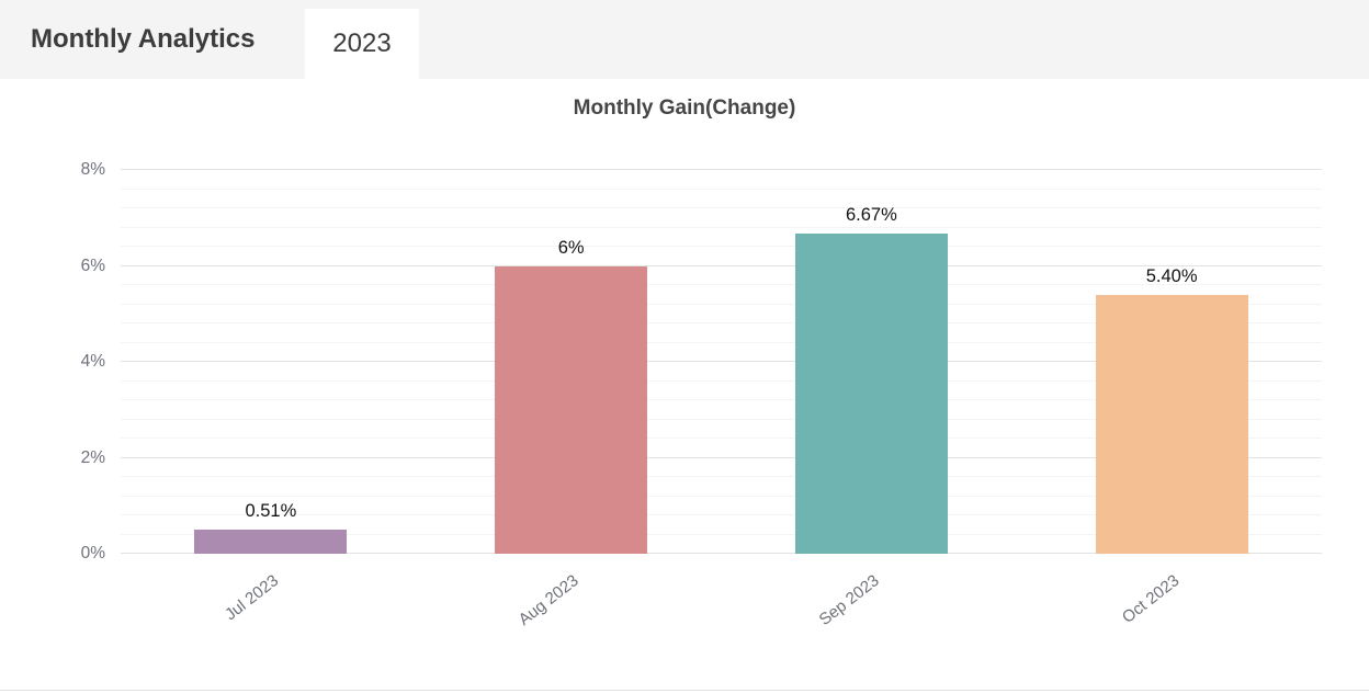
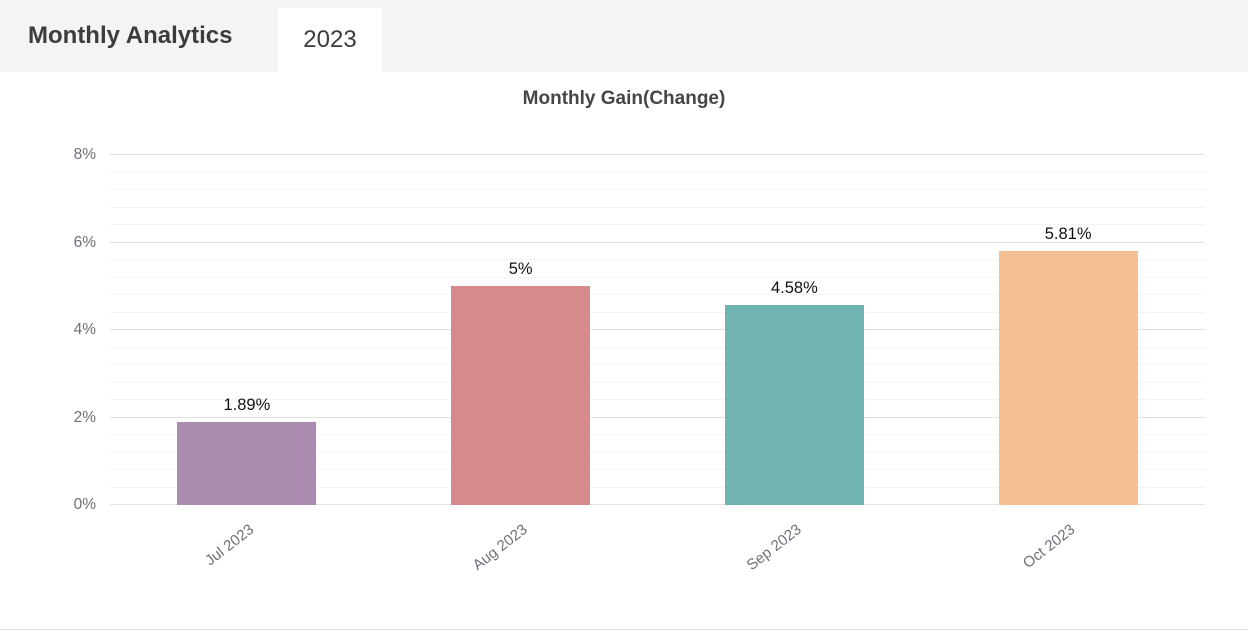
Jul 2023: 0.51% -> 1.89%
Aug 2023: 6% -> 5%
Sep 2023: 6.67% -> 4.58%
Oct 2023: 5.40% -> 5.81%
